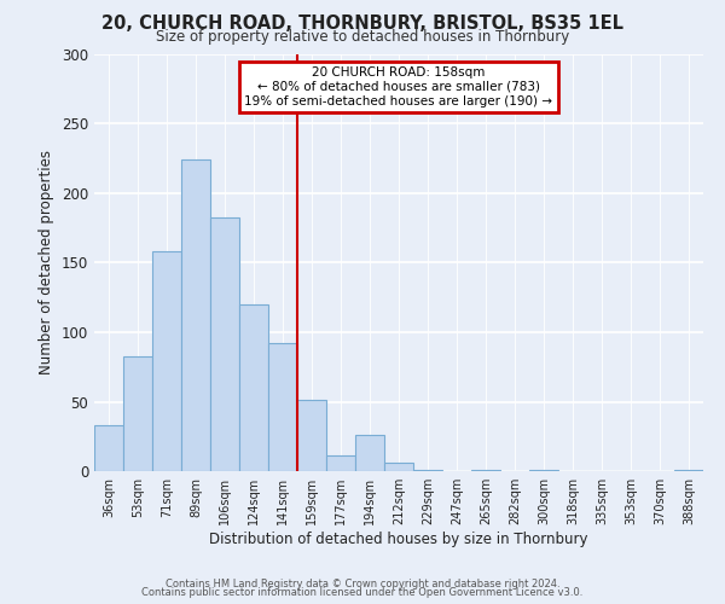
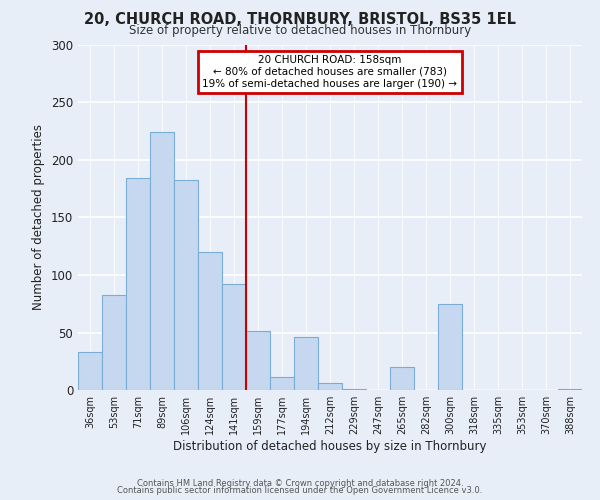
71sqm: 158 -> 184
194sqm: 26 -> 46
265sqm: 1 -> 20
300sqm: 1 -> 75
